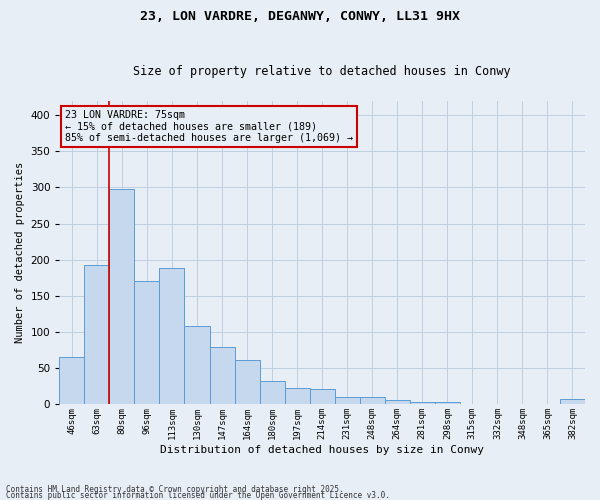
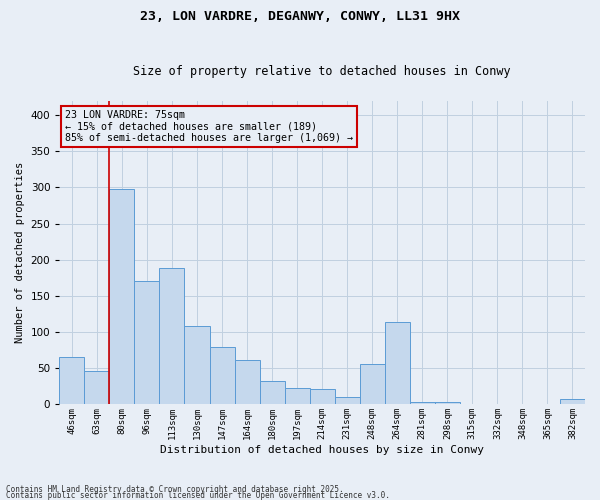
63sqm: 193 -> 46
248sqm: 10 -> 56
264sqm: 6 -> 114
